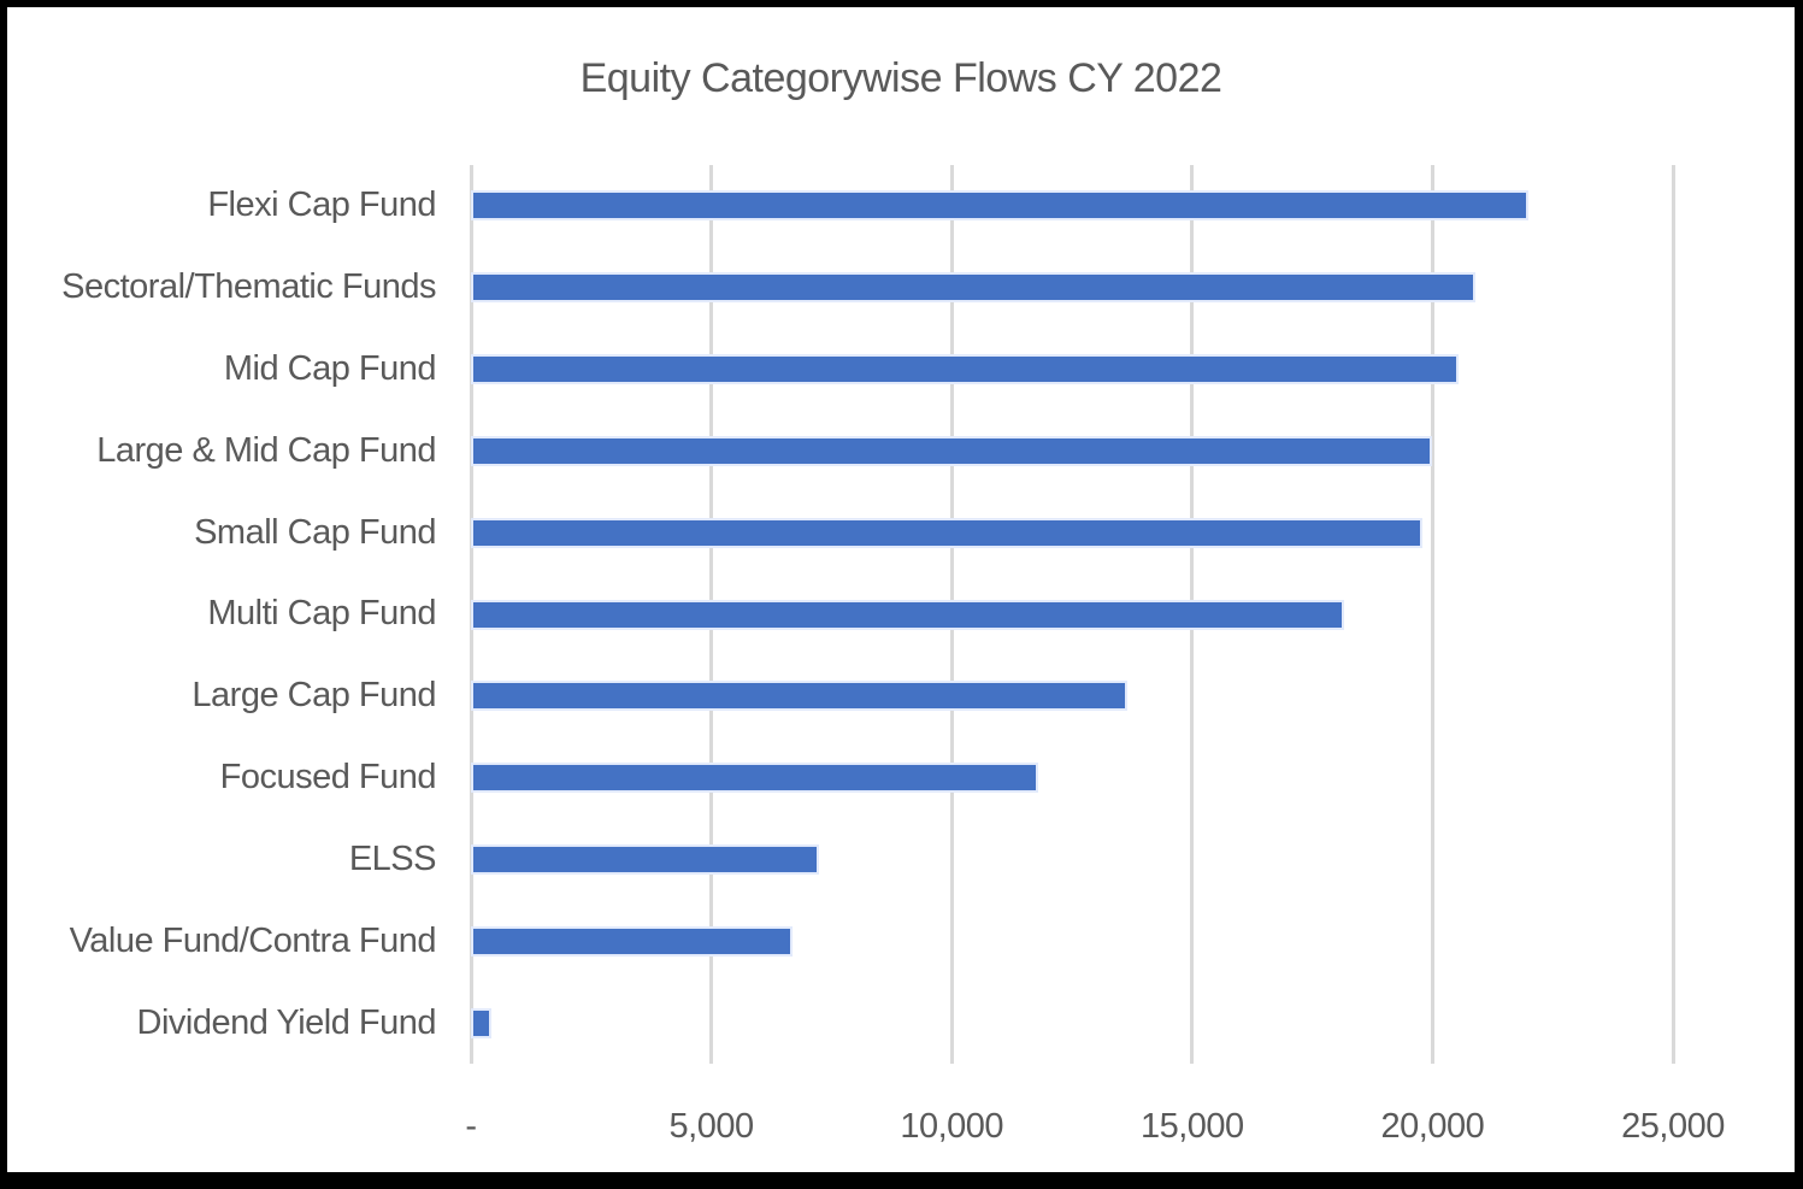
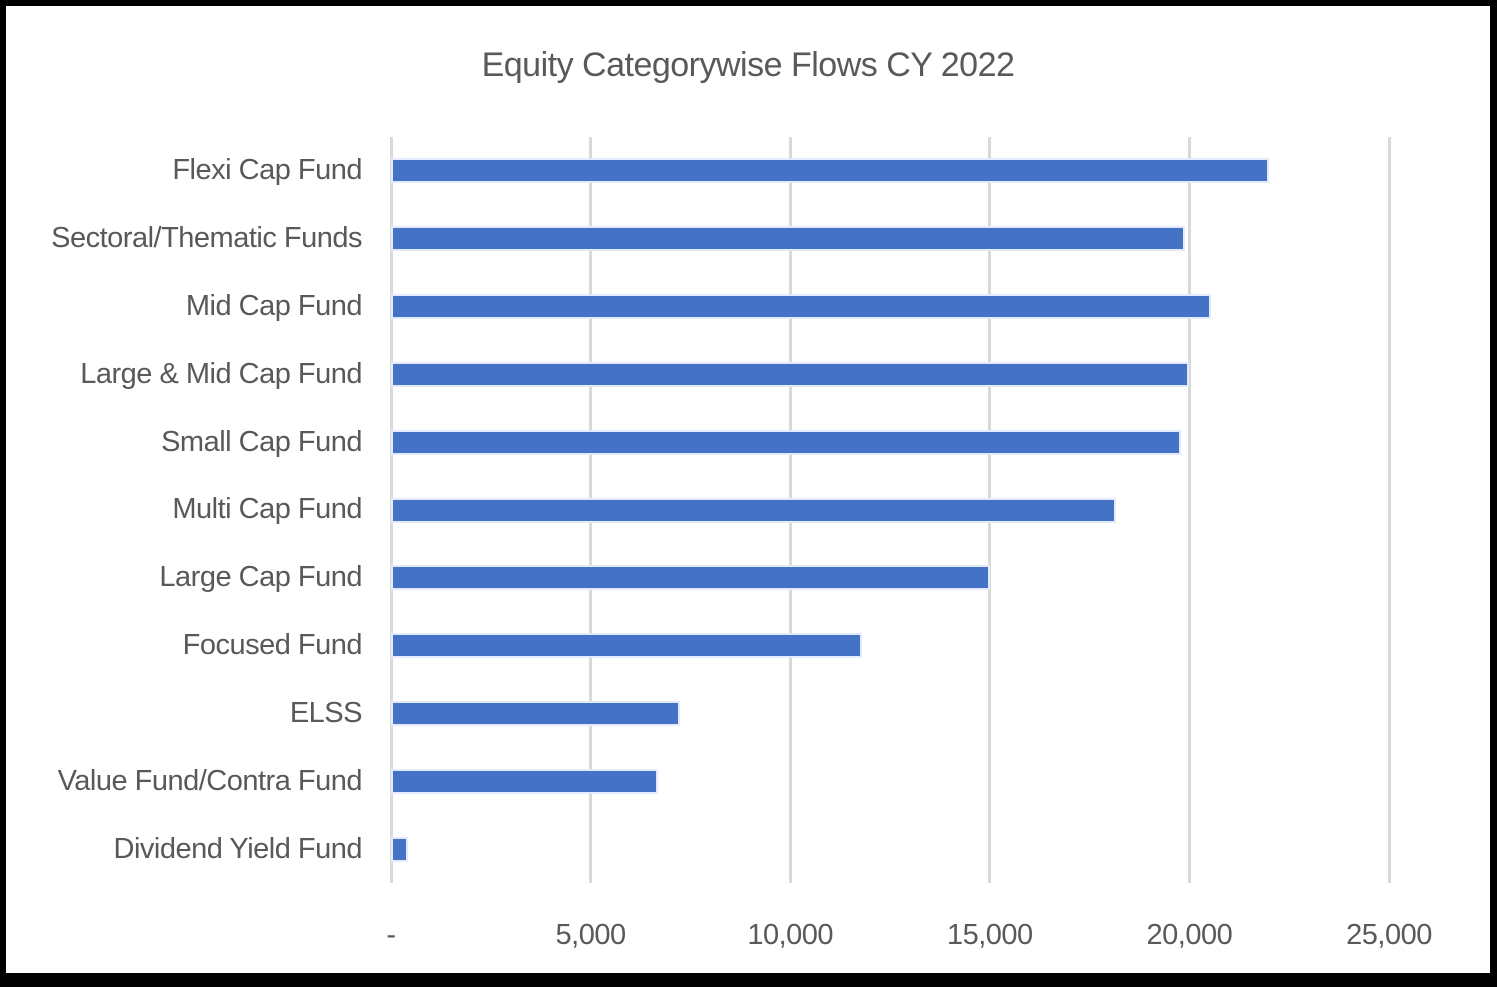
Sectoral/Thematic Funds: 20900 -> 19900
Large Cap Fund: 13600 -> 15000
